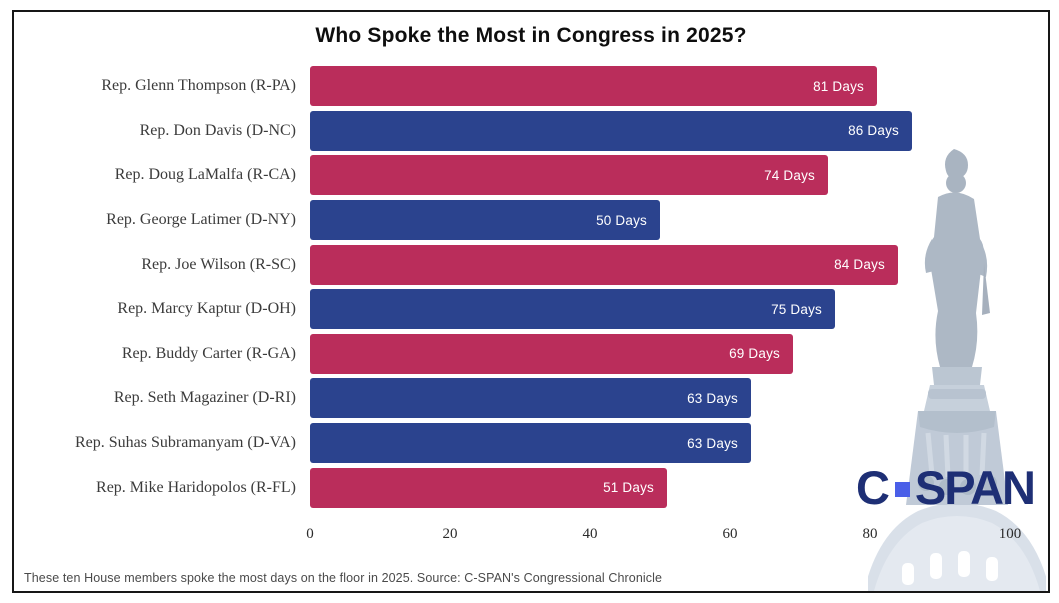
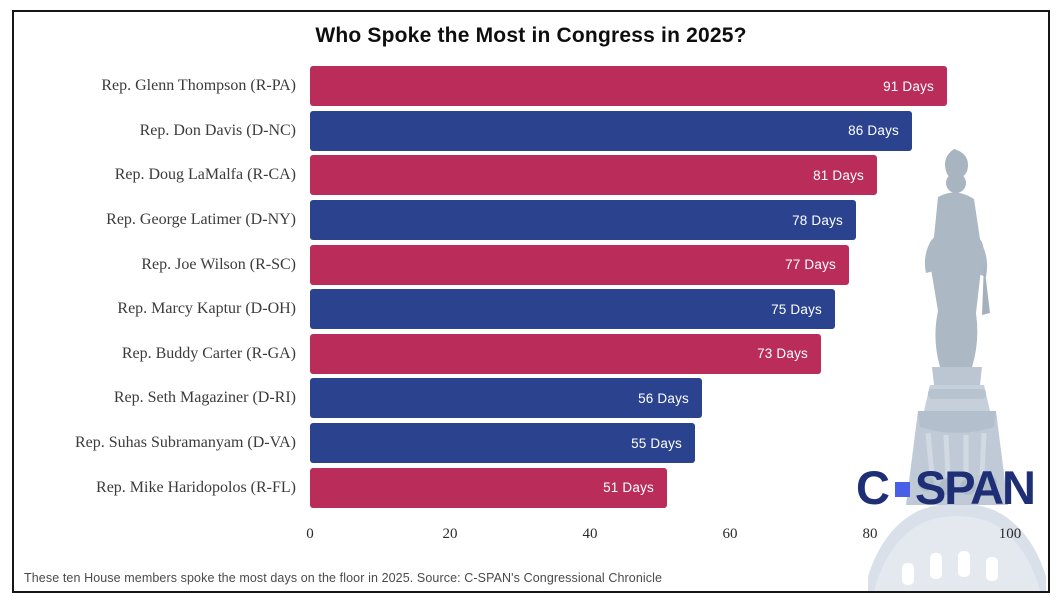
Rep. Glenn Thompson (R-PA): 81 -> 91
Rep. Doug LaMalfa (R-CA): 74 -> 81
Rep. George Latimer (D-NY): 50 -> 78
Rep. Joe Wilson (R-SC): 84 -> 77
Rep. Buddy Carter (R-GA): 69 -> 73
Rep. Seth Magaziner (D-RI): 63 -> 56
Rep. Suhas Subramanyam (D-VA): 63 -> 55
